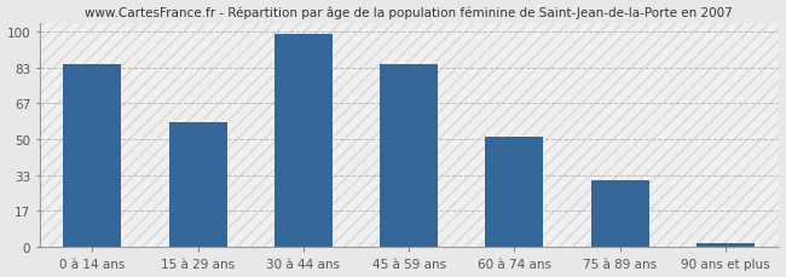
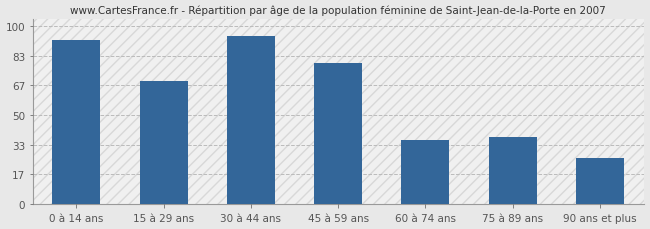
0 à 14 ans: 85 -> 92
15 à 29 ans: 58 -> 69
30 à 44 ans: 99 -> 94
45 à 59 ans: 85 -> 79
60 à 74 ans: 51 -> 36
75 à 89 ans: 31 -> 38
90 ans et plus: 2 -> 26
